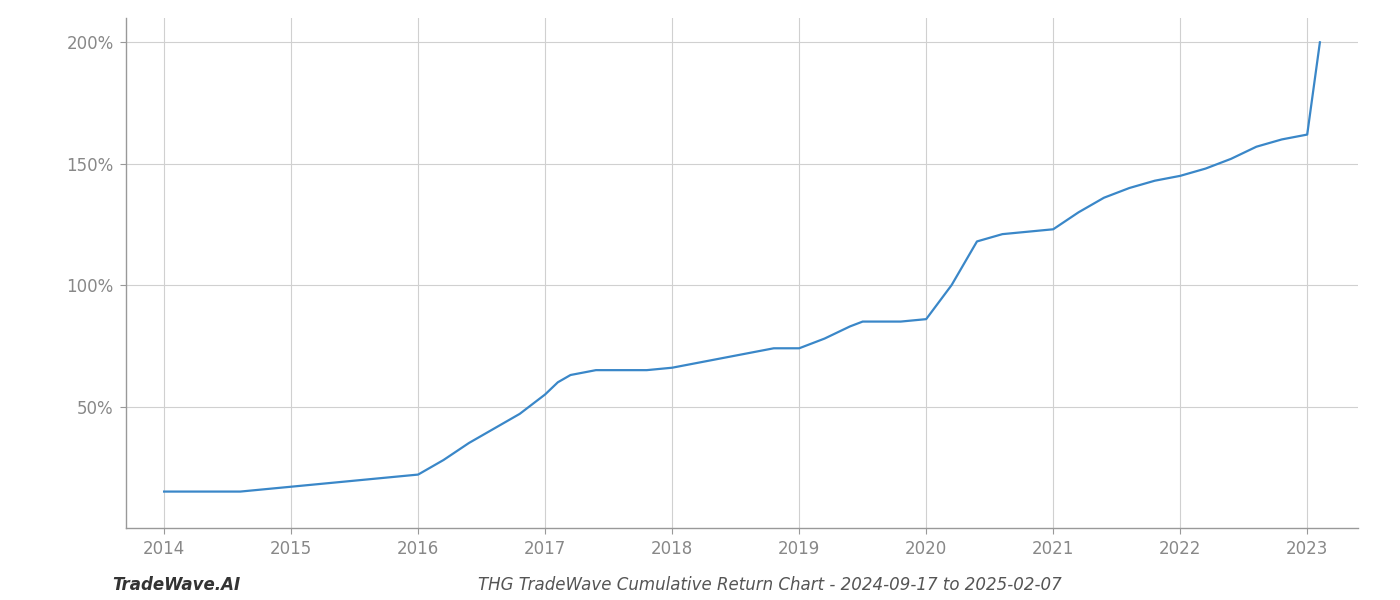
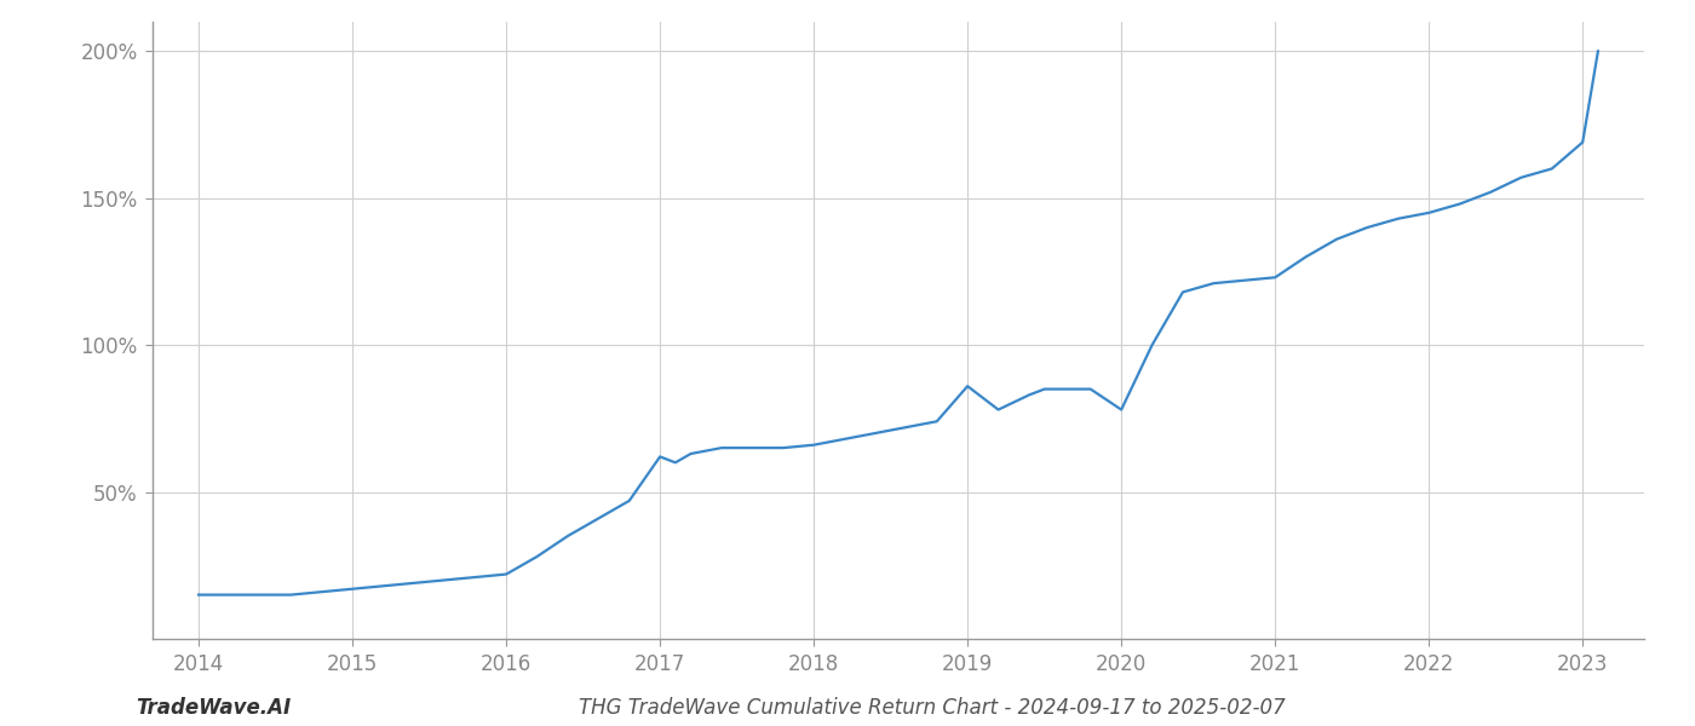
2017: 55% -> 62%
2019: 74% -> 86%
2020: 86% -> 78%
2023: 162% -> 169%
